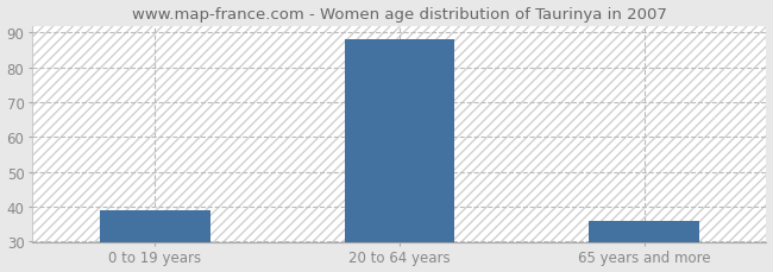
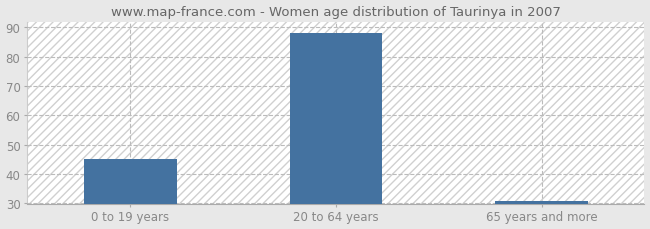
0 to 19 years: 39 -> 45
65 years and more: 36 -> 31
